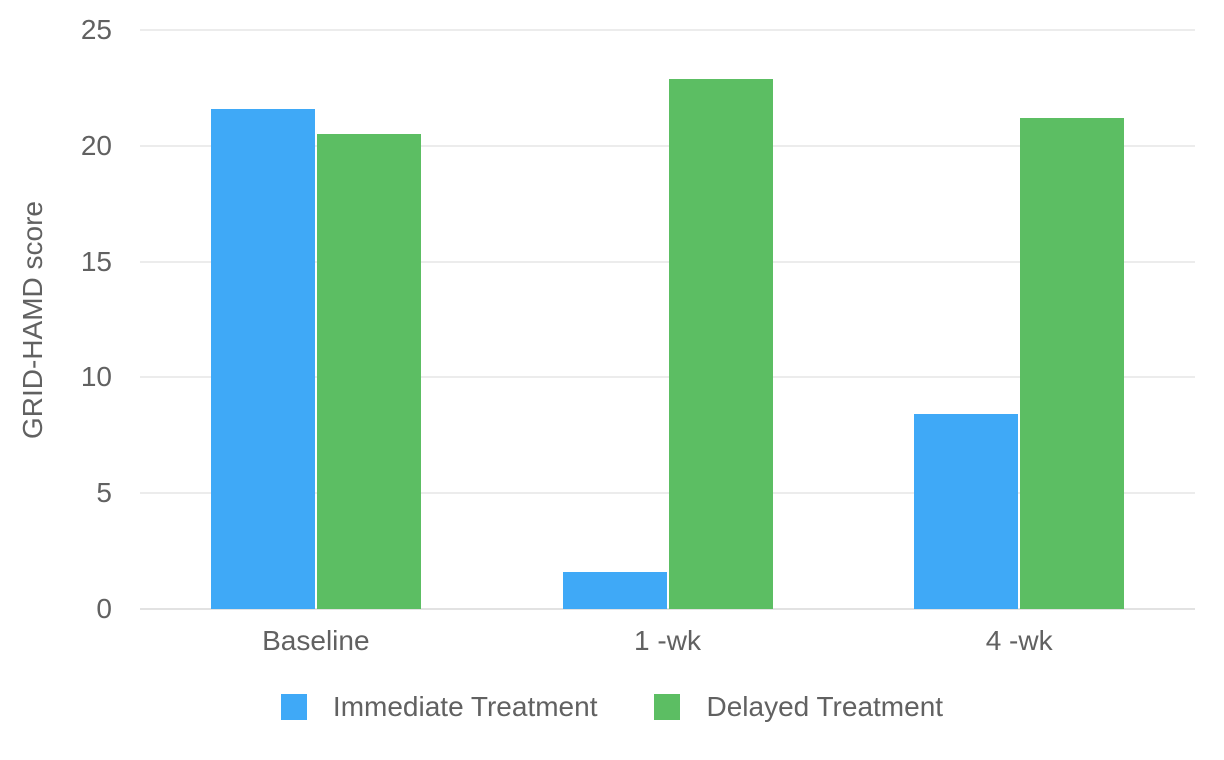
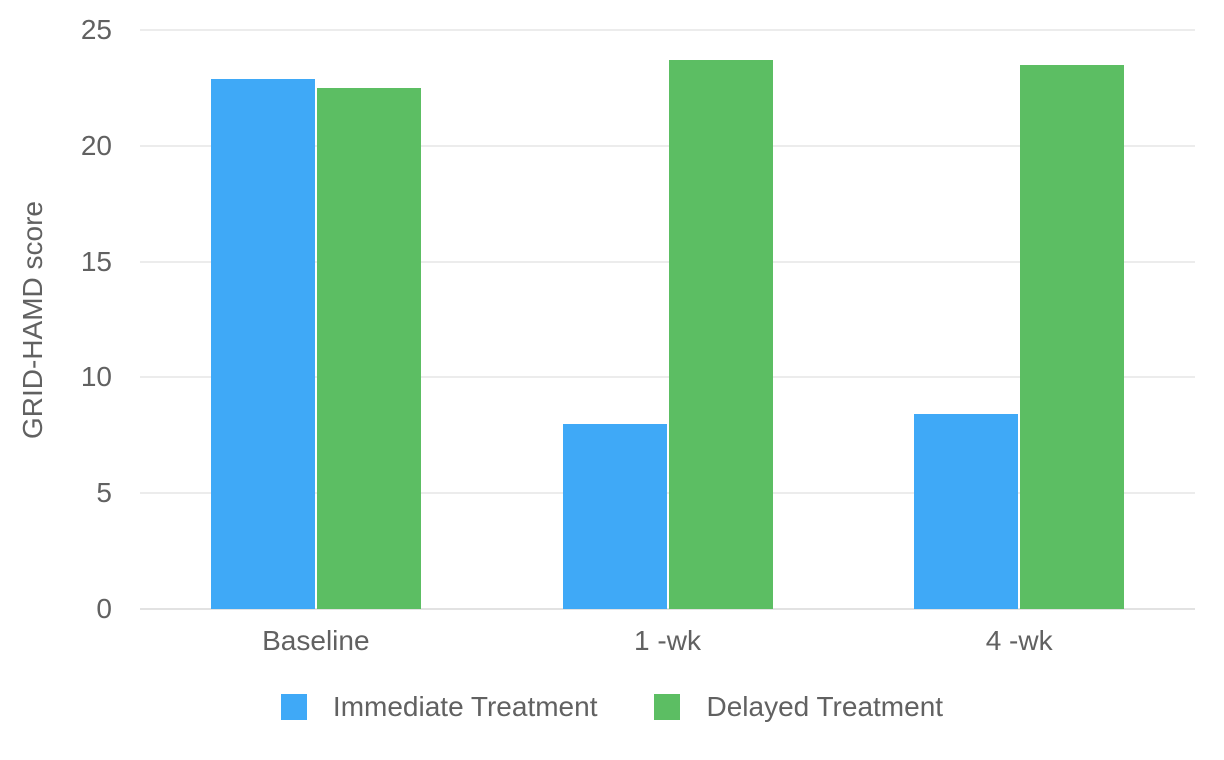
Immediate Treatment/Baseline: 21.6 -> 22.9
Delayed Treatment/Baseline: 20.5 -> 22.5
Immediate Treatment/1 -wk: 1.6 -> 8.0
Delayed Treatment/1 -wk: 22.9 -> 23.7
Delayed Treatment/4 -wk: 21.2 -> 23.5
